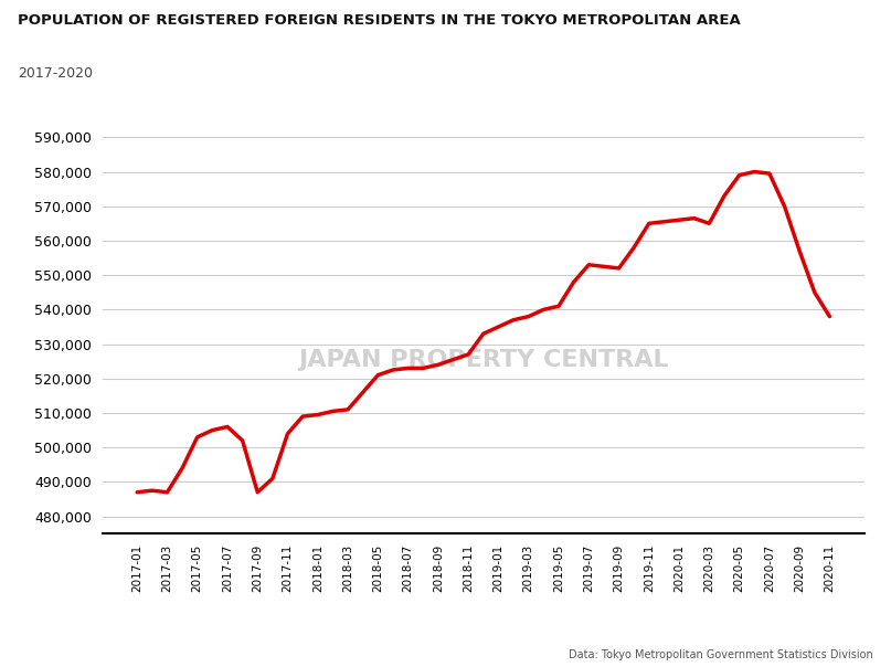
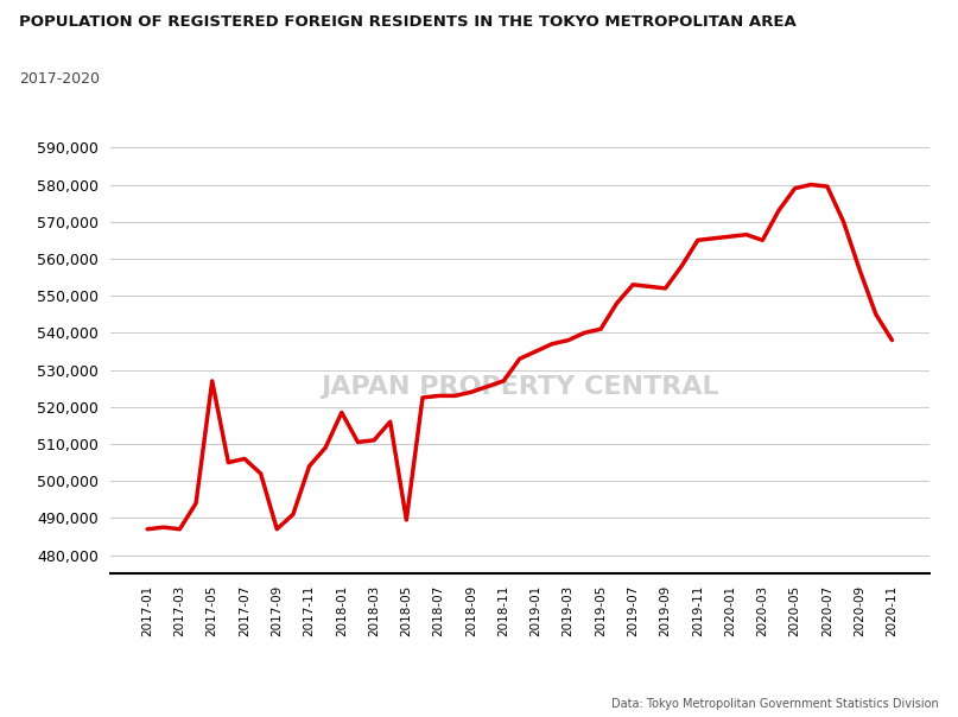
2017-05: 503,000 -> 527,000
2018-01: 509,500 -> 518,500
2018-05: 521,000 -> 489,500
